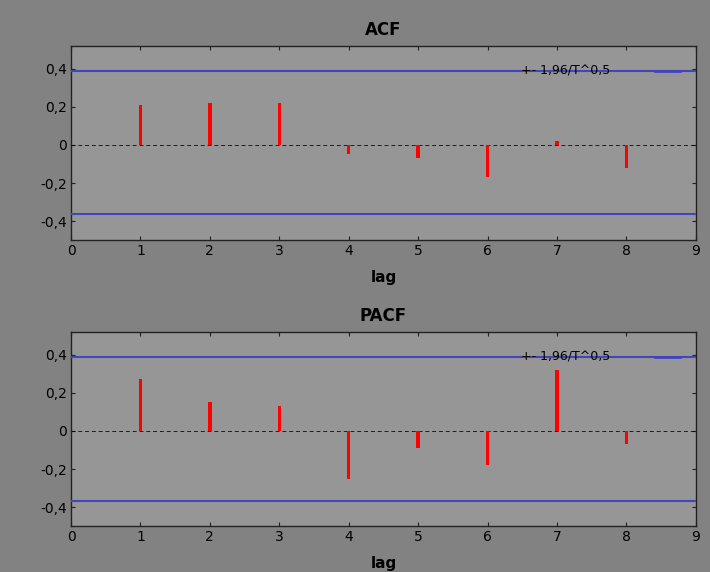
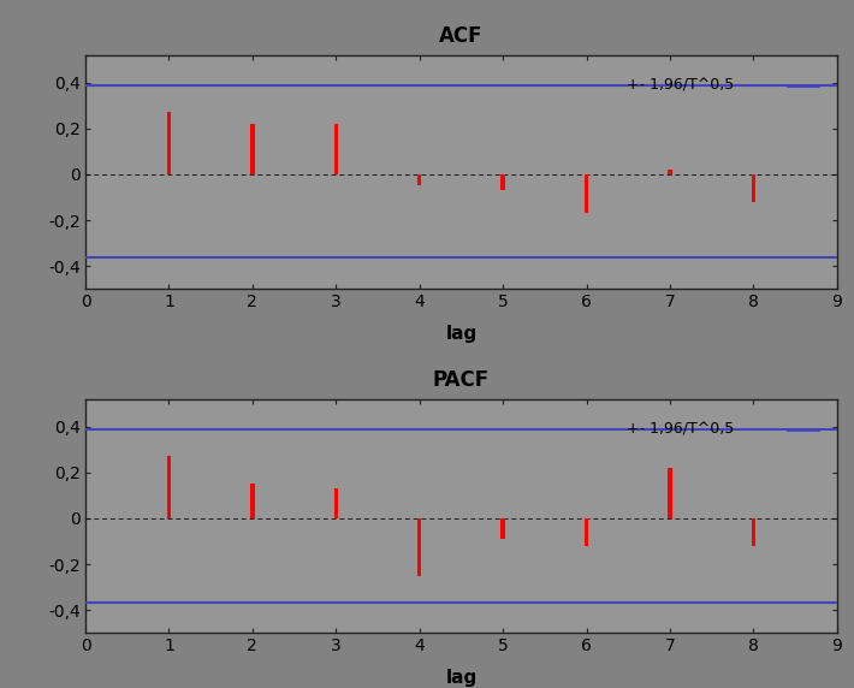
ACF/1: 0,21 -> 0,27
PACF/6: -0,18 -> -0,12
PACF/7: 0,32 -> 0,22
PACF/8: -0,07 -> -0,12
